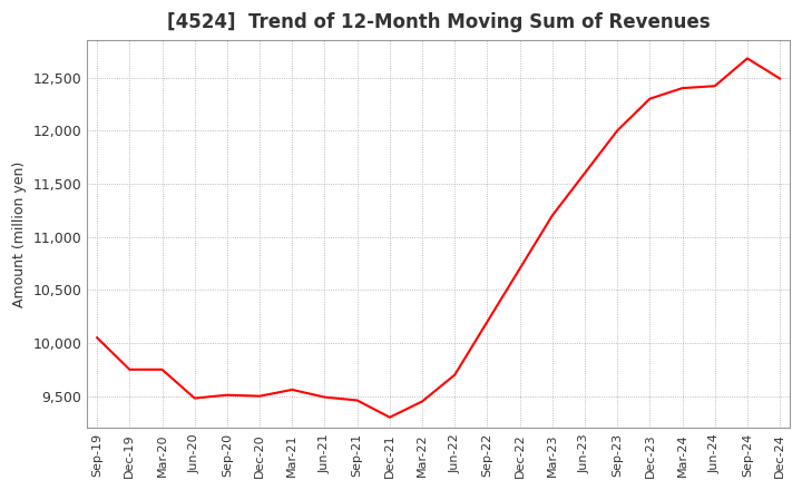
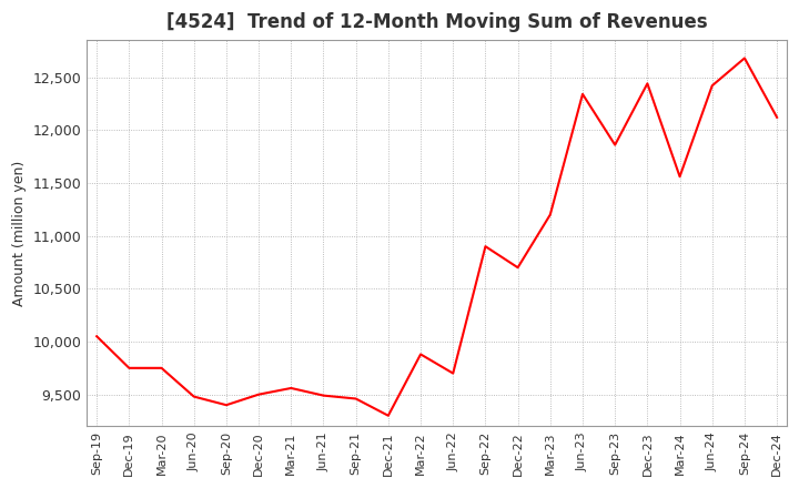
Sep-20: 9,510 -> 9,400
Mar-22: 9,450 -> 9,880
Sep-22: 10,200 -> 10,900
Jun-23: 11,600 -> 12,340
Sep-23: 12,000 -> 11,860
Dec-23: 12,300 -> 12,440
Mar-24: 12,400 -> 11,560
Dec-24: 12,490 -> 12,120
